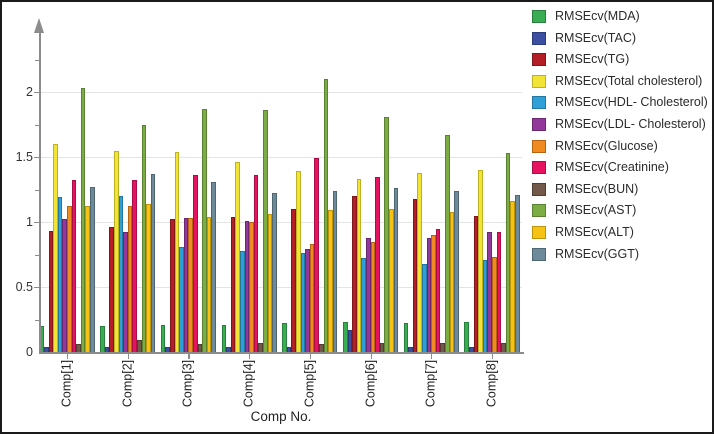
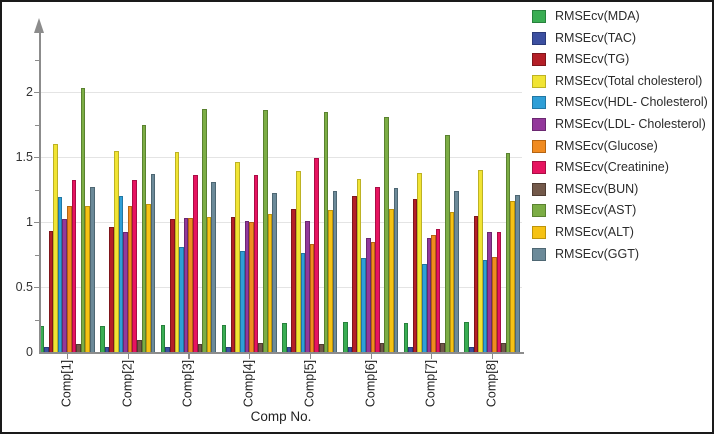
RMSEcv(LDL- Cholesterol)/Comp[5]: 0.79 -> 1.01
RMSEcv(AST)/Comp[5]: 2.10 -> 1.85
RMSEcv(TAC)/Comp[6]: 0.17 -> 0.04
RMSEcv(Creatinine)/Comp[6]: 1.35 -> 1.27
